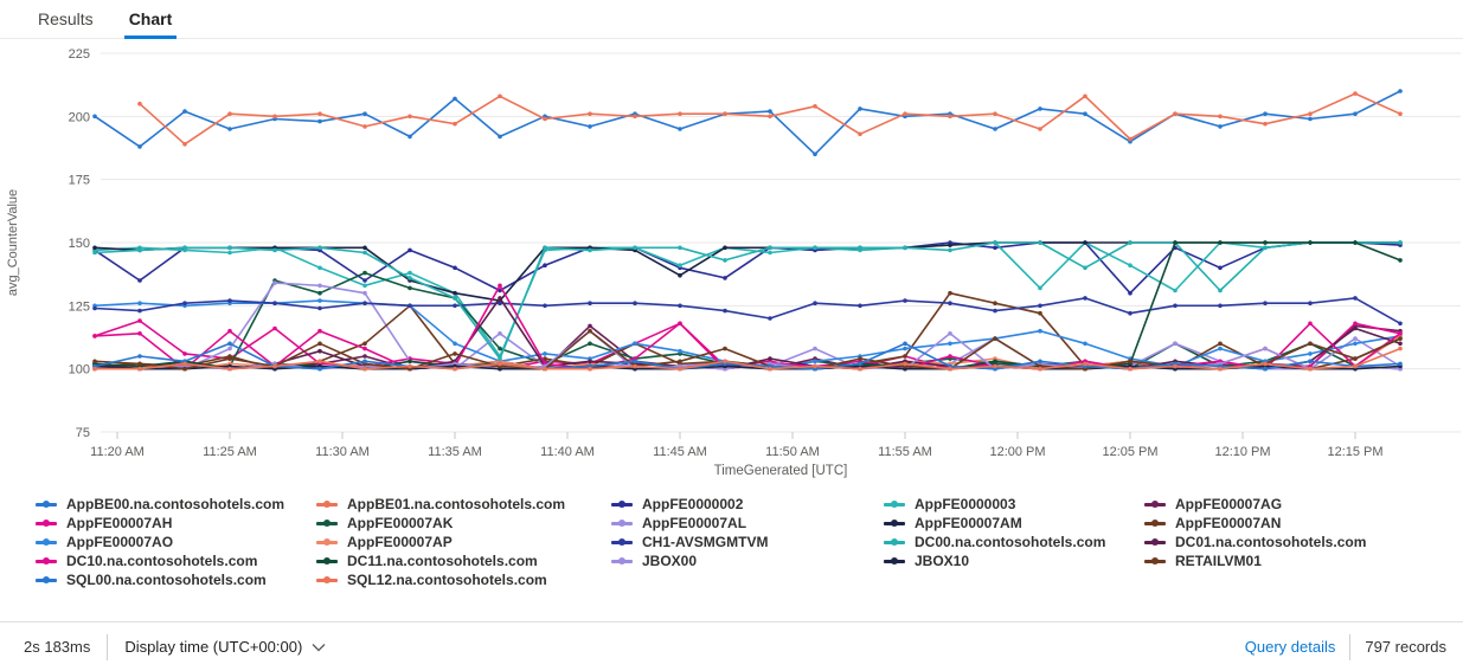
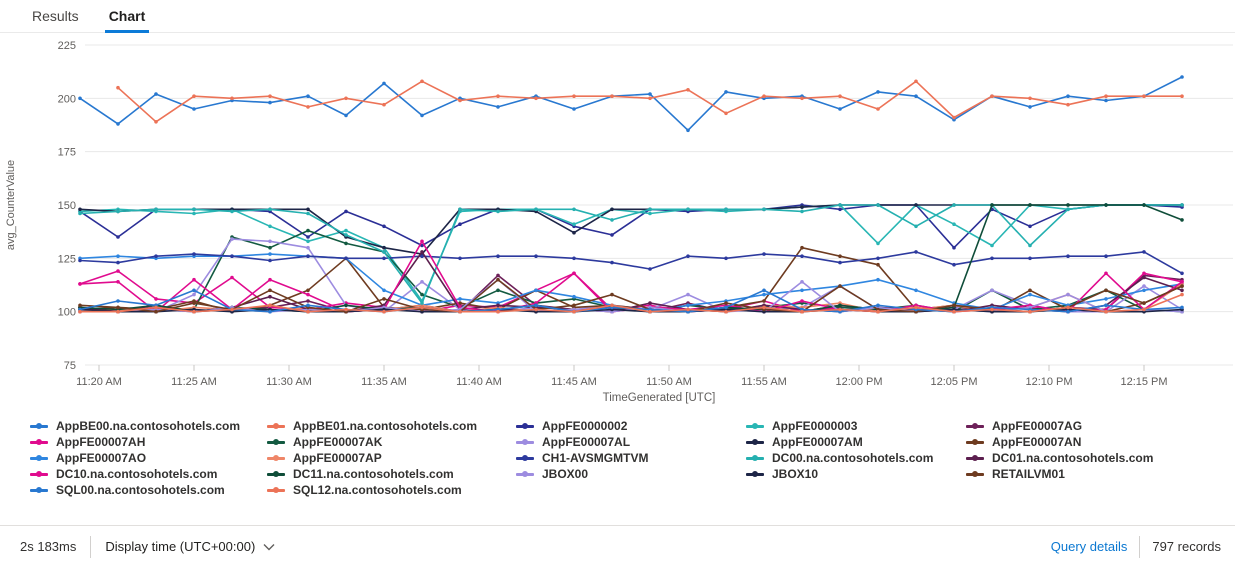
AppBE01.na.contosohotels.com/12:15 PM: 209 -> 201
